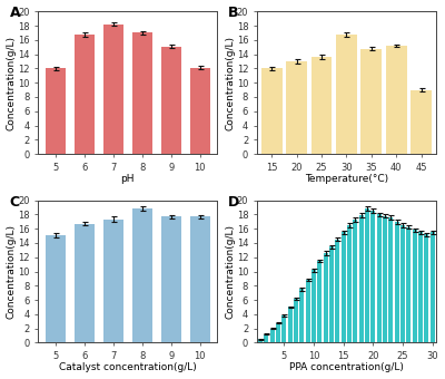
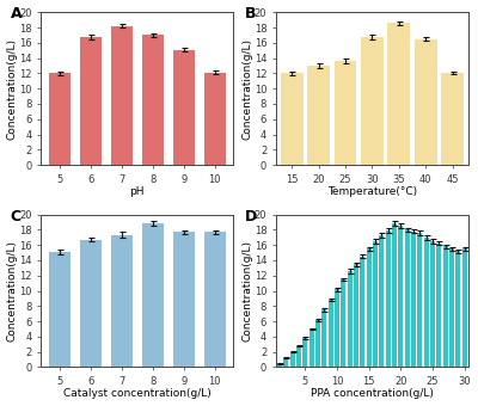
35: 14.8 -> 18.6
40: 15.2 -> 16.5
45: 9.0 -> 12.1
